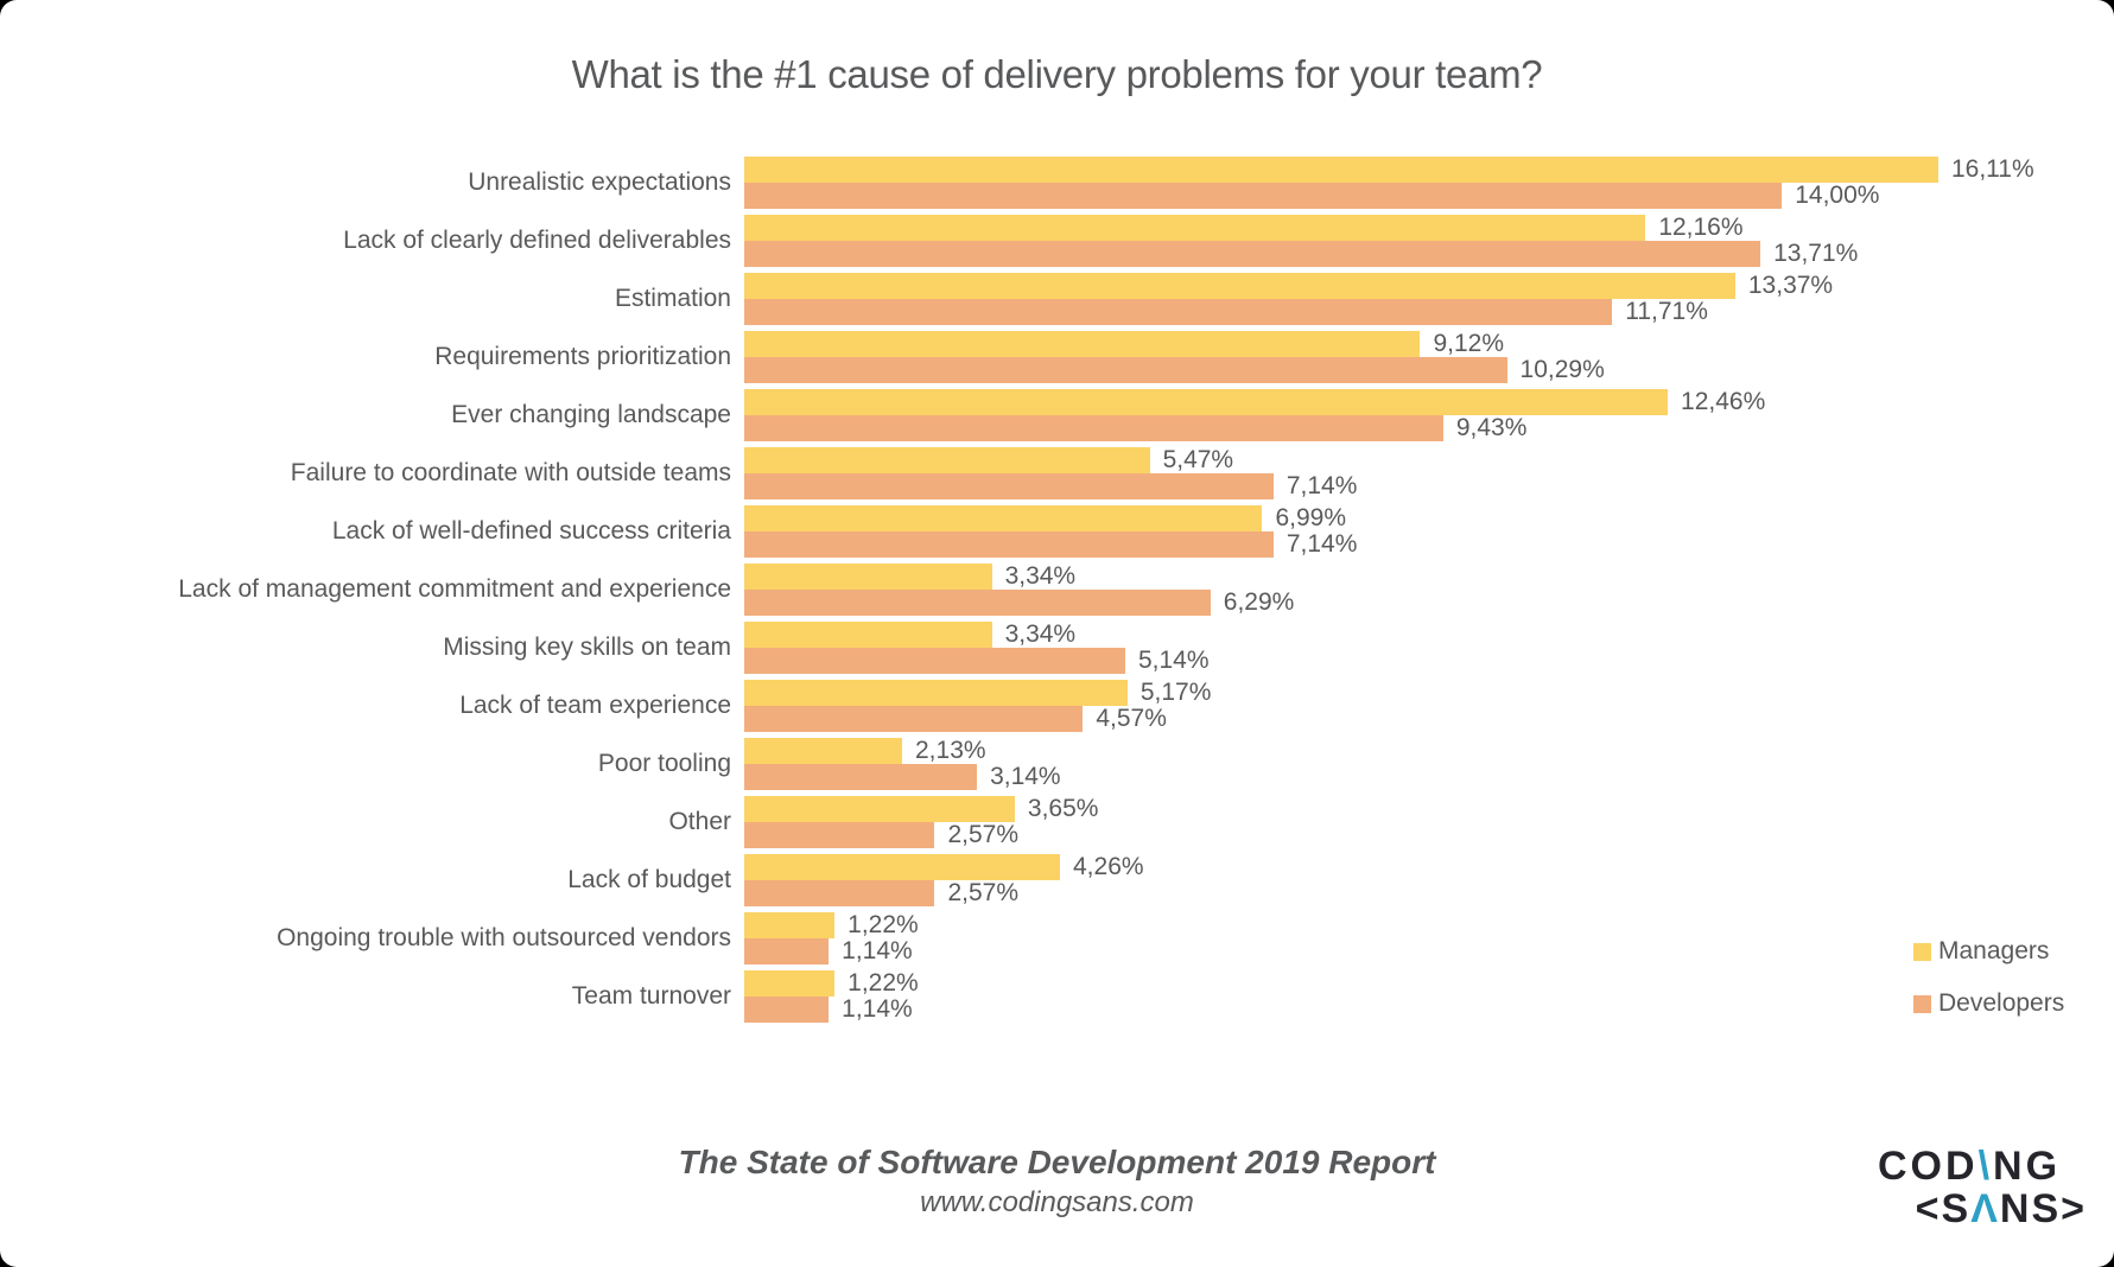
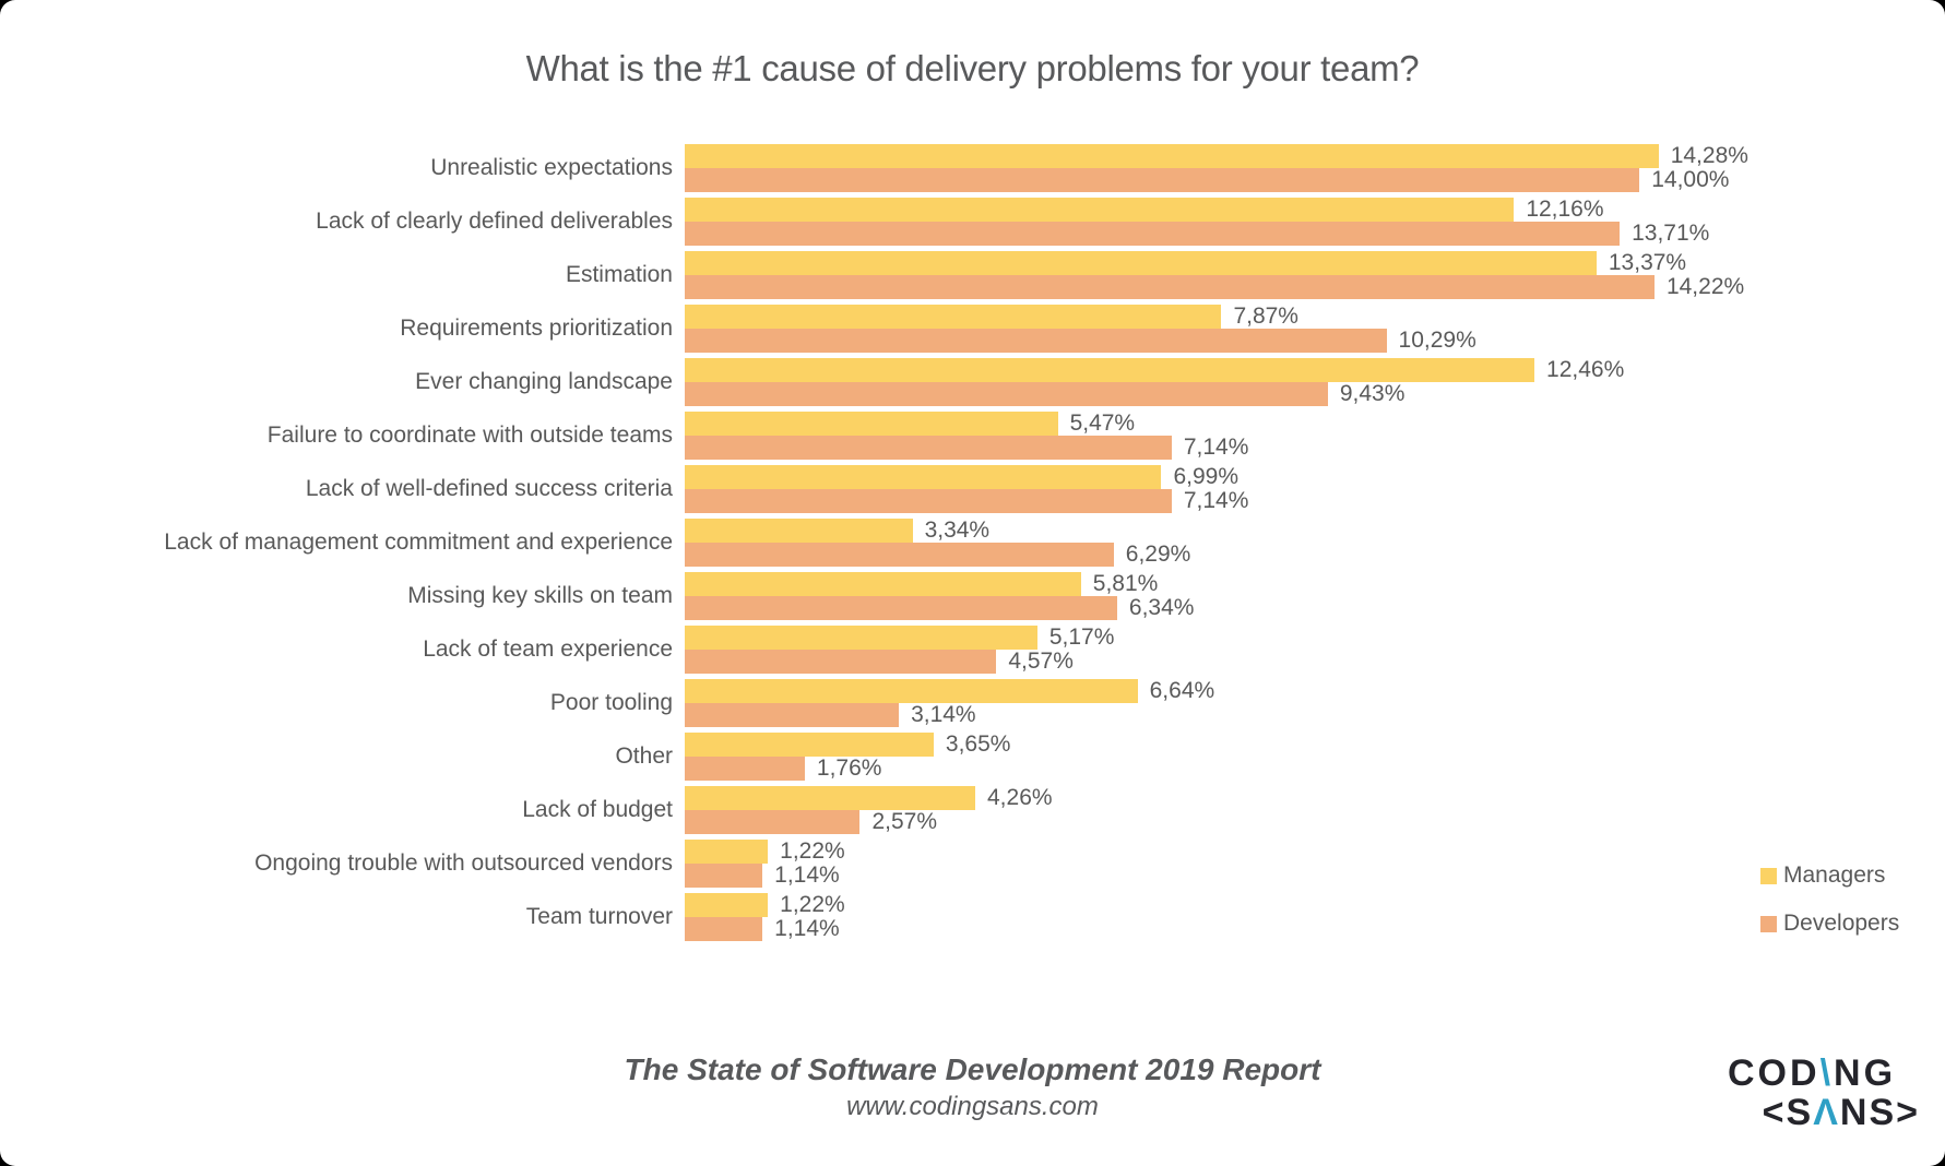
Managers/Unrealistic expectations: 16,11% -> 14,28%
Developers/Estimation: 11,71% -> 14,22%
Managers/Requirements prioritization: 9,12% -> 7,87%
Managers/Missing key skills on team: 3,34% -> 5,81%
Developers/Missing key skills on team: 5,14% -> 6,34%
Managers/Poor tooling: 2,13% -> 6,64%
Developers/Other: 2,57% -> 1,76%
